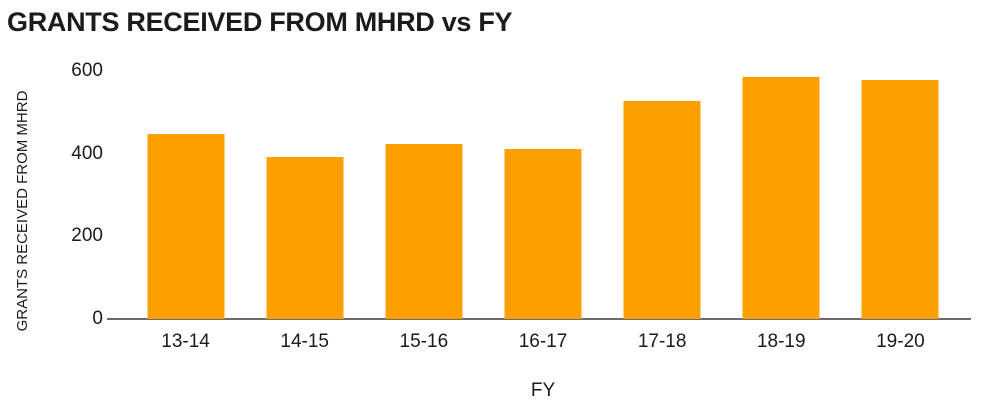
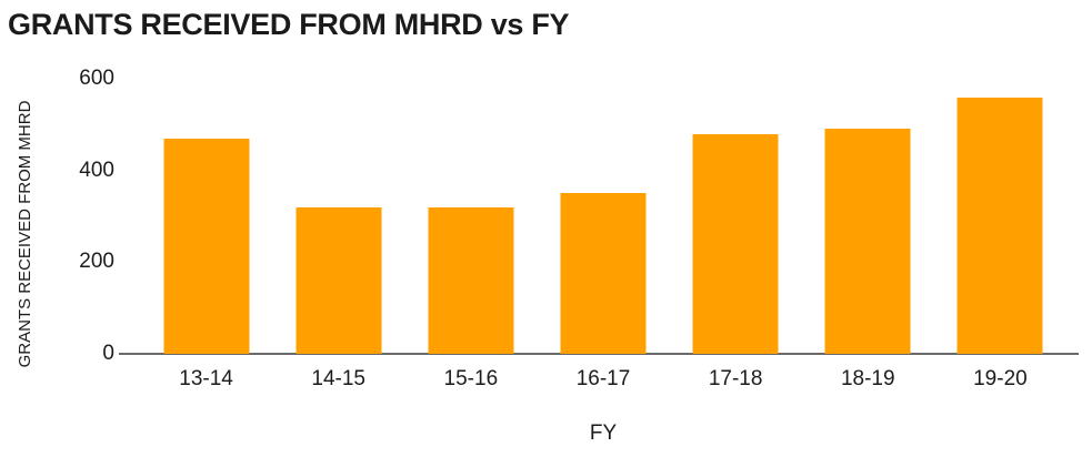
13-14: 450 -> 470
14-15: 390 -> 320
15-16: 420 -> 320
16-17: 410 -> 350
17-18: 530 -> 480
18-19: 580 -> 490
19-20: 580 -> 560
